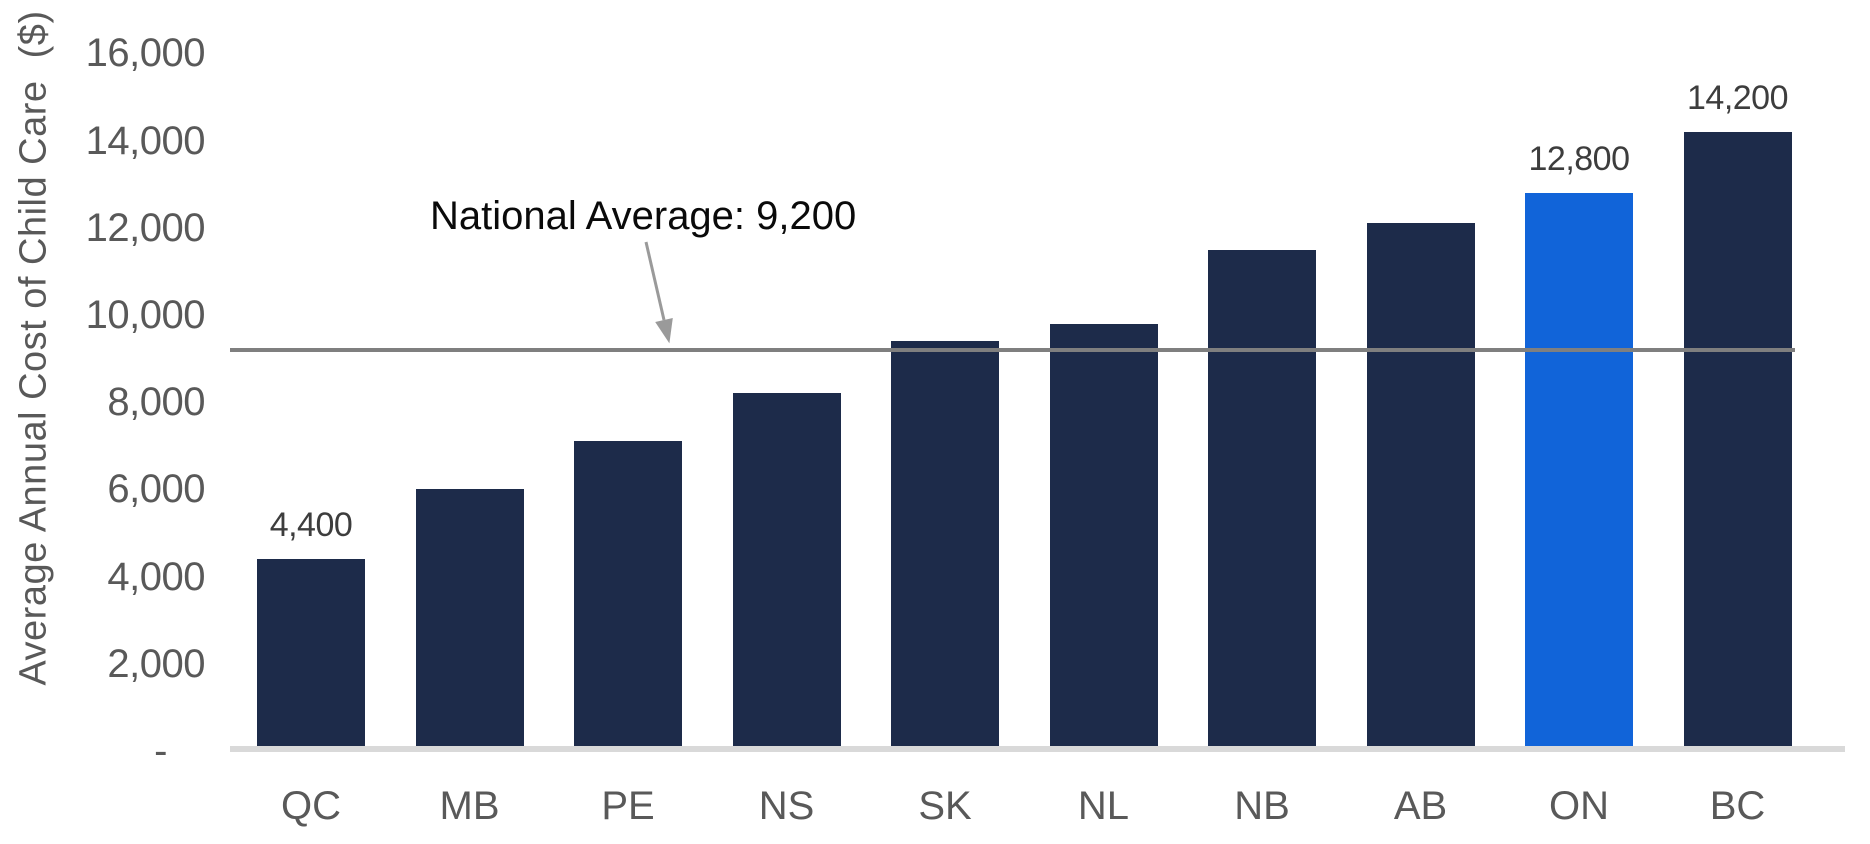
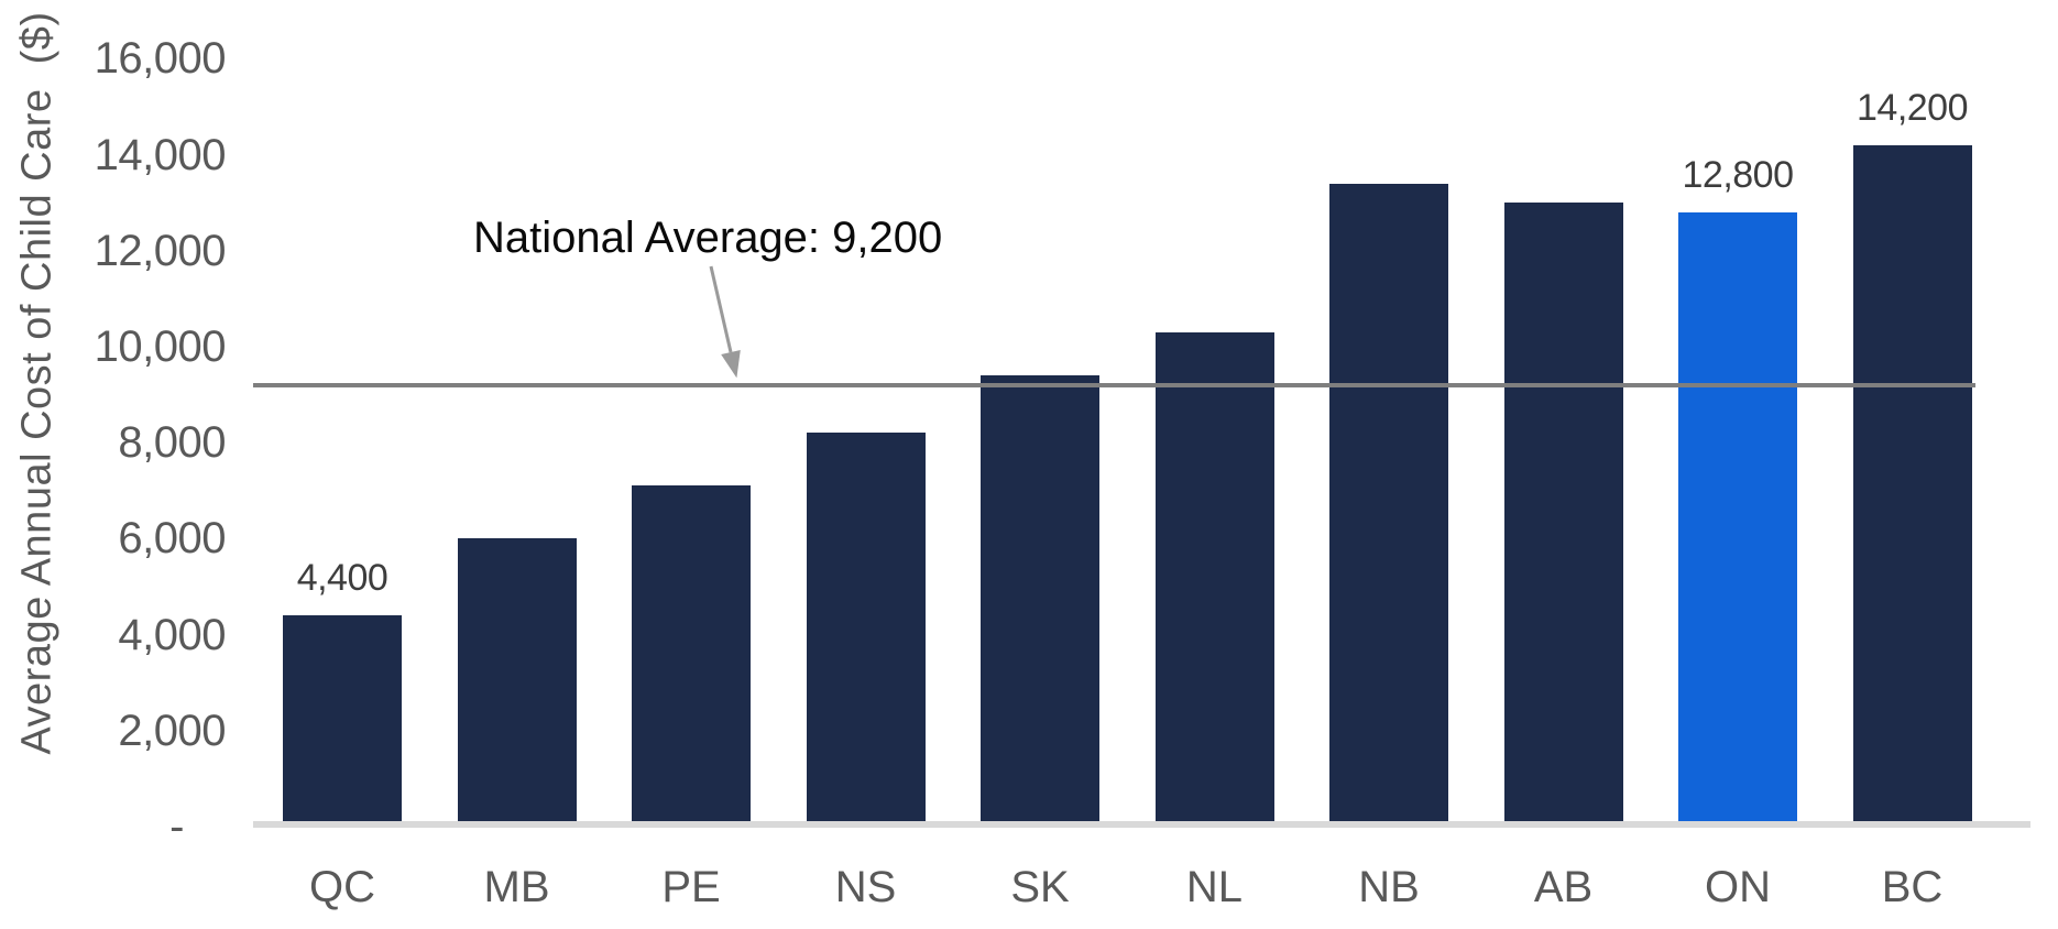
NL: 9800 -> 10300
NB: 11500 -> 13400
AB: 12100 -> 13000
